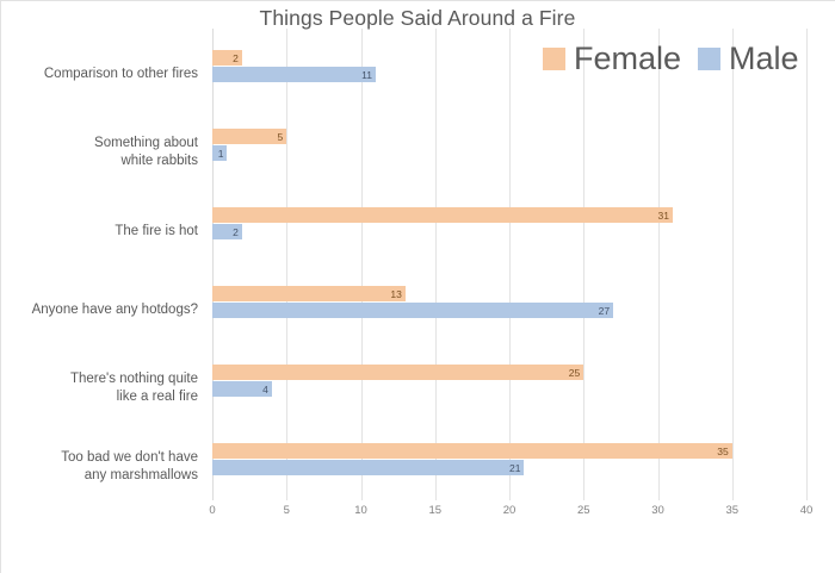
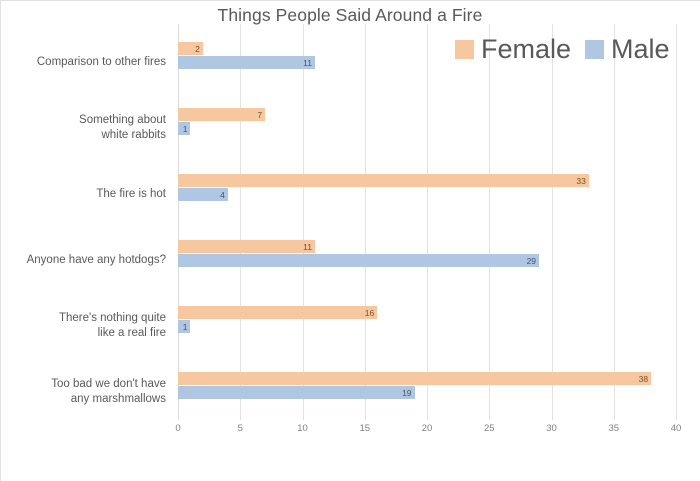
Female/Something about white rabbits: 5 -> 7
Female/The fire is hot: 31 -> 33
Male/The fire is hot: 2 -> 4
Female/Anyone have any hotdogs?: 13 -> 11
Male/Anyone have any hotdogs?: 27 -> 29
Female/There's nothing quite like a real fire: 25 -> 16
Male/There's nothing quite like a real fire: 4 -> 1
Female/Too bad we don't have any marshmallows: 35 -> 38
Male/Too bad we don't have any marshmallows: 21 -> 19
